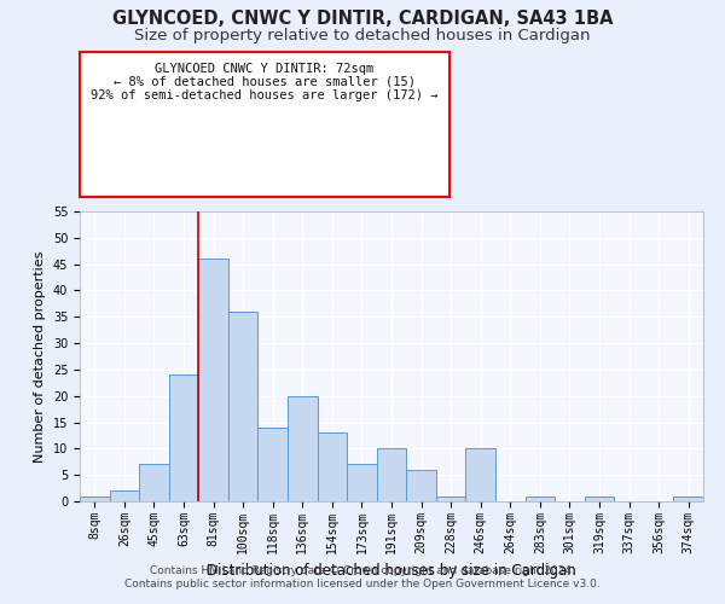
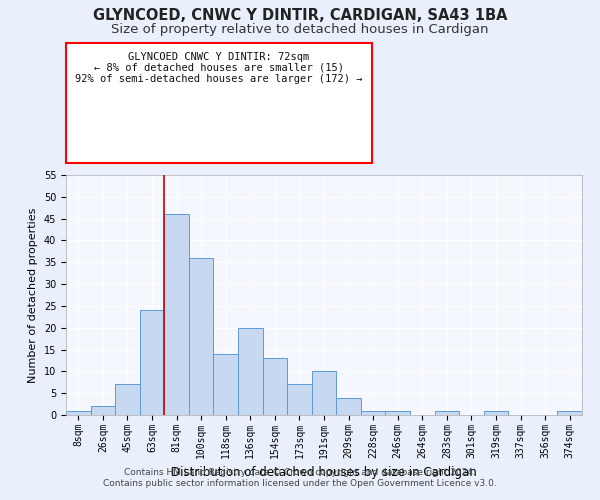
209sqm: 6 -> 4
246sqm: 10 -> 1
